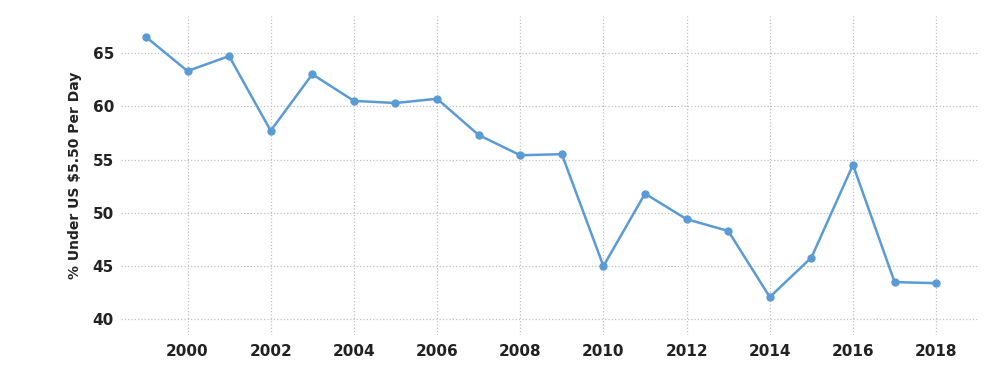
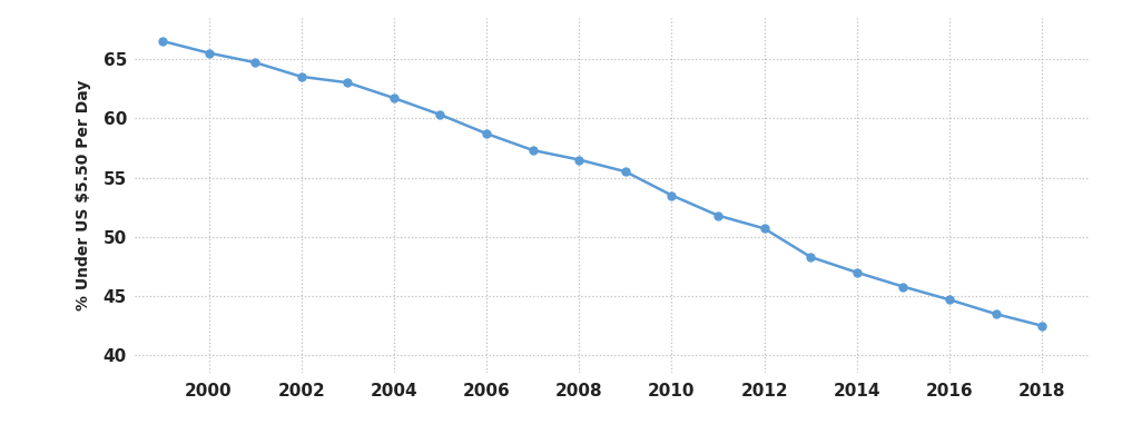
2000: 63.3 -> 65.5
2002: 57.7 -> 63.5
2004: 60.5 -> 61.7
2006: 60.7 -> 58.7
2008: 55.4 -> 56.5
2010: 45.0 -> 53.5
2012: 49.4 -> 50.7
2014: 42.1 -> 47.0
2016: 54.5 -> 44.7
2018: 43.4 -> 42.5
